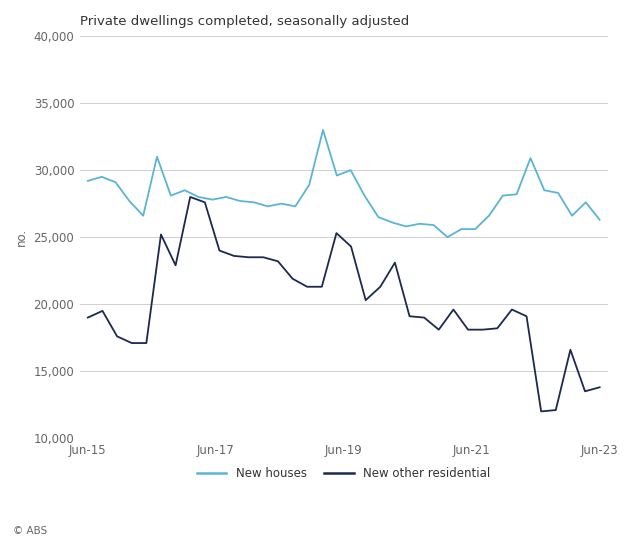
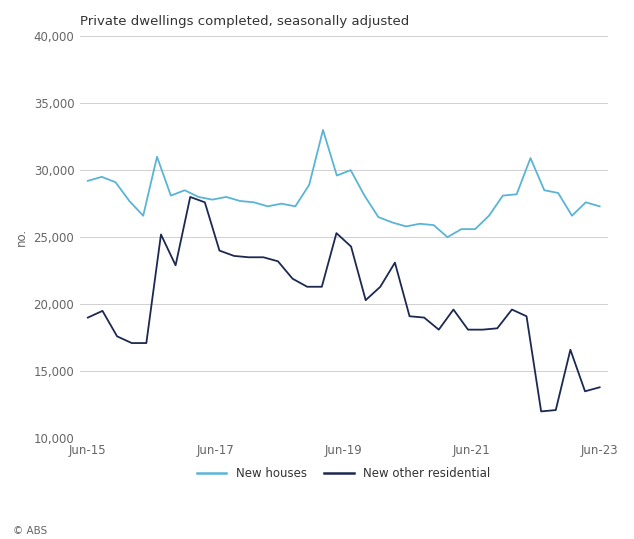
New houses/Jun-23: 26,300 -> 27,300
